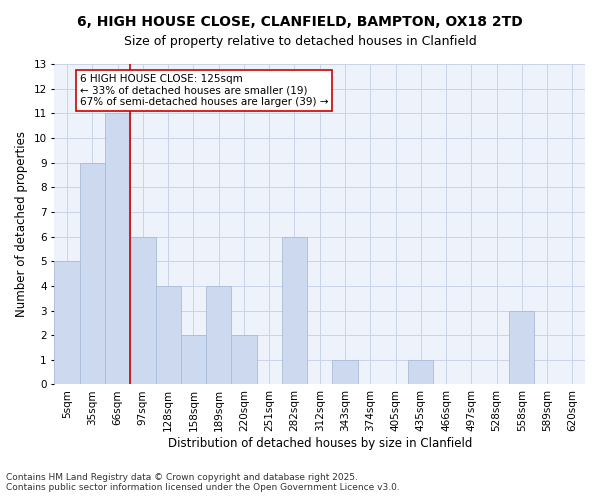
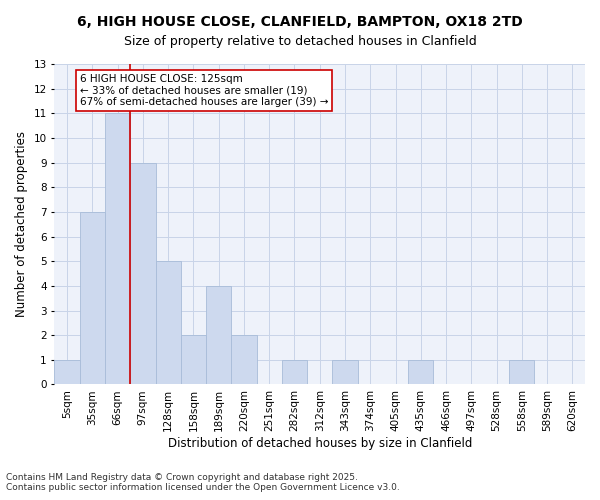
5sqm: 5 -> 1
35sqm: 9 -> 7
97sqm: 6 -> 9
128sqm: 4 -> 5
282sqm: 6 -> 1
558sqm: 3 -> 1
